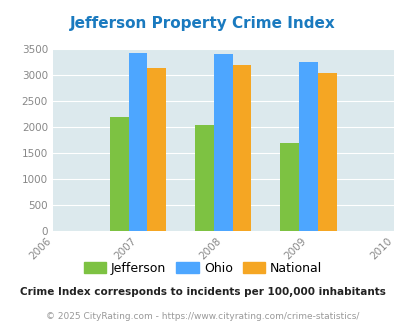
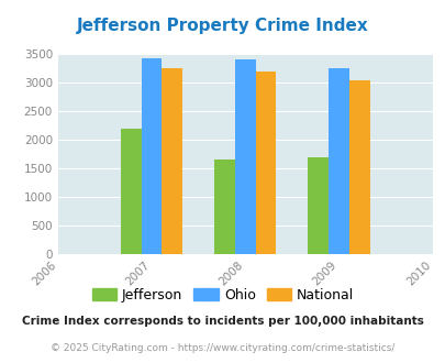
National/2007: 3140 -> 3250
Jefferson/2008: 2040 -> 1650
